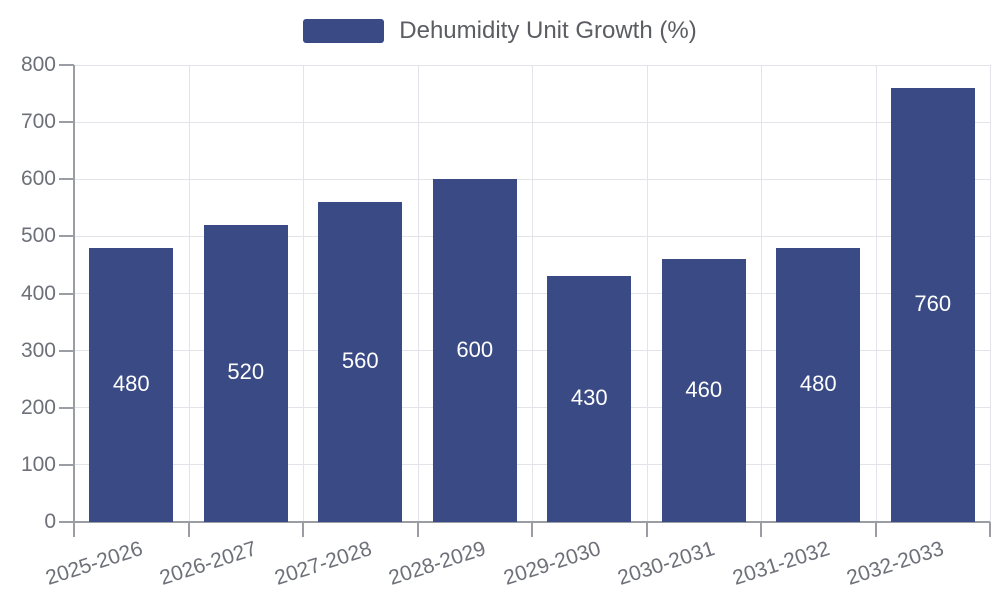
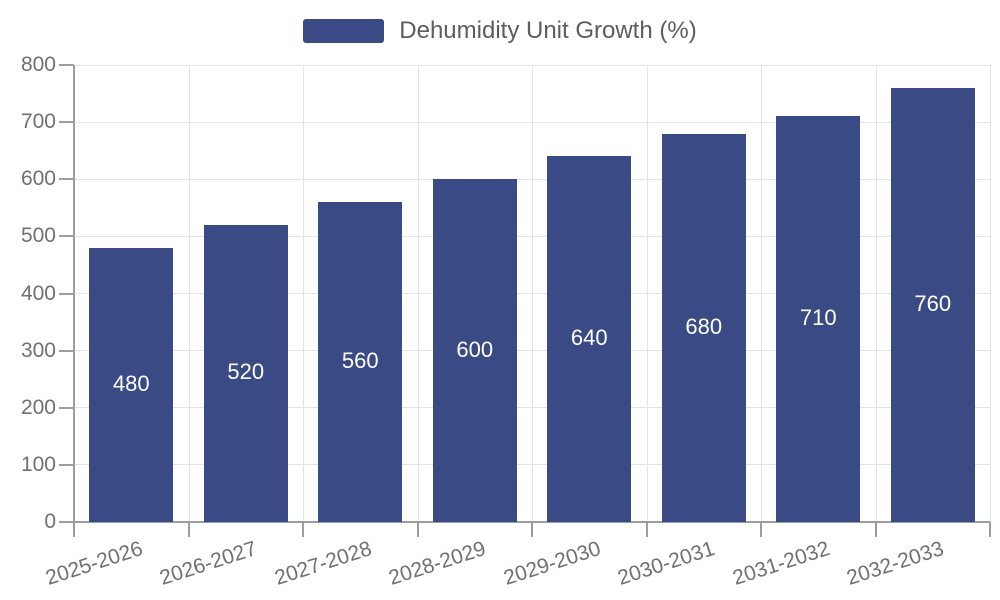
2029-2030: 430 -> 640
2030-2031: 460 -> 680
2031-2032: 480 -> 710
